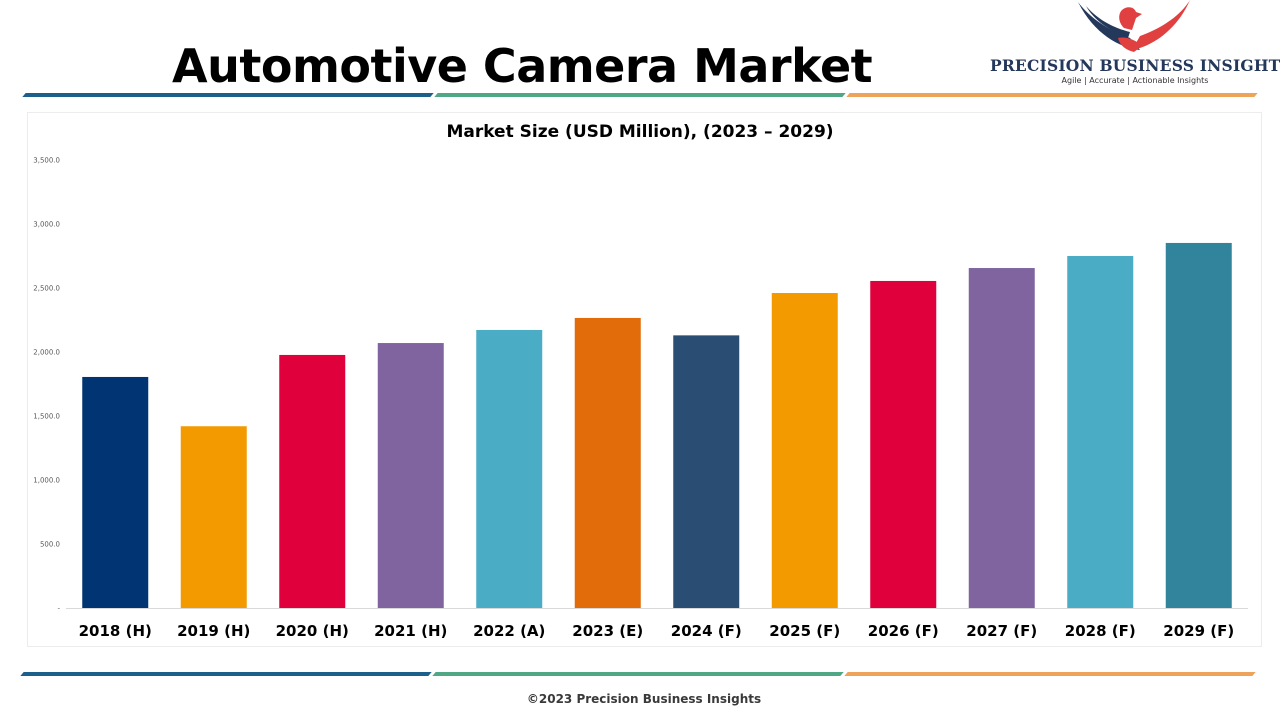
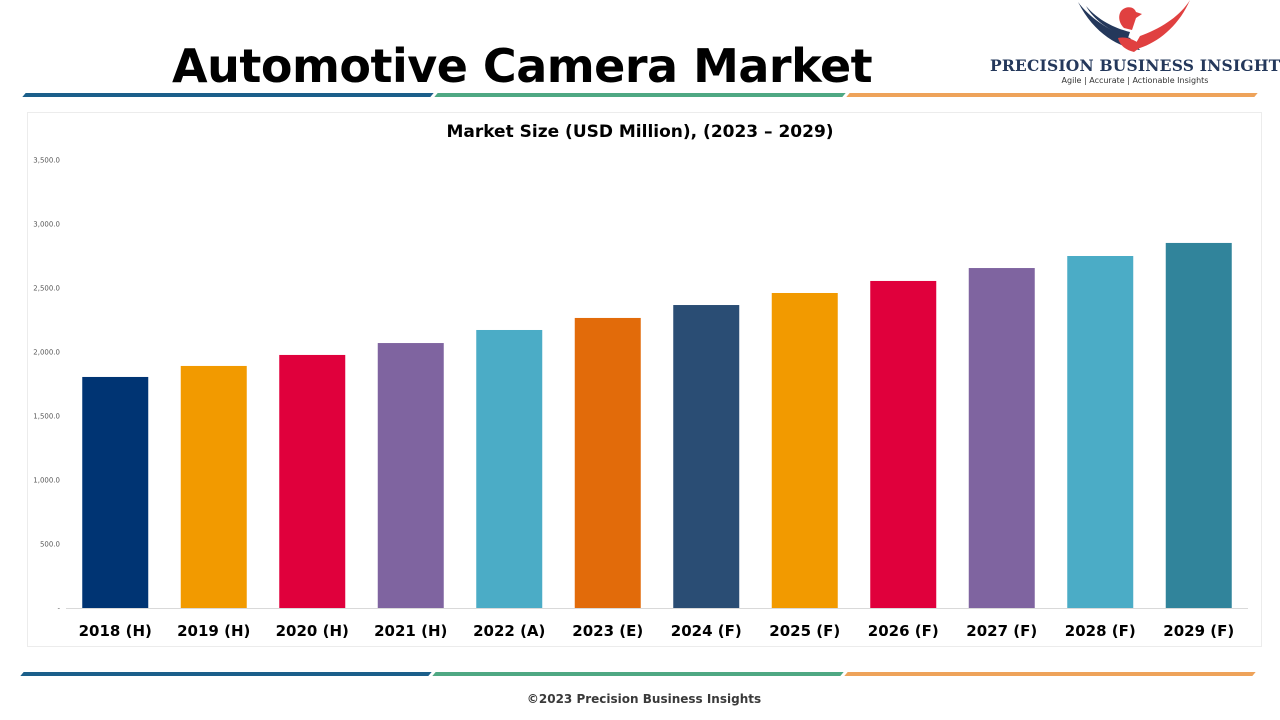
2019 (H): 1420 -> 1890
2024 (F): 2130 -> 2370
